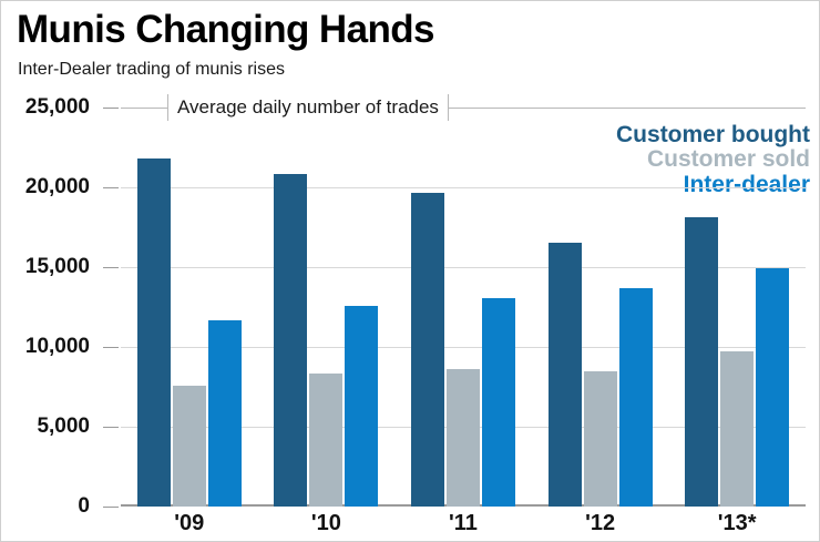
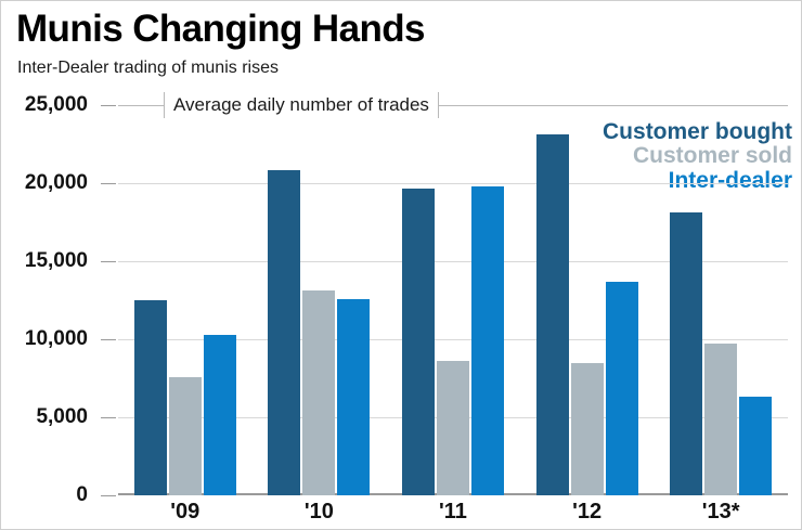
Customer bought/'09: 21800 -> 12500
Inter-dealer/'09: 11700 -> 10300
Customer sold/'10: 8300 -> 13100
Inter-dealer/'11: 13000 -> 19800
Customer bought/'12: 16500 -> 23100
Inter-dealer/'13*: 15000 -> 6300
